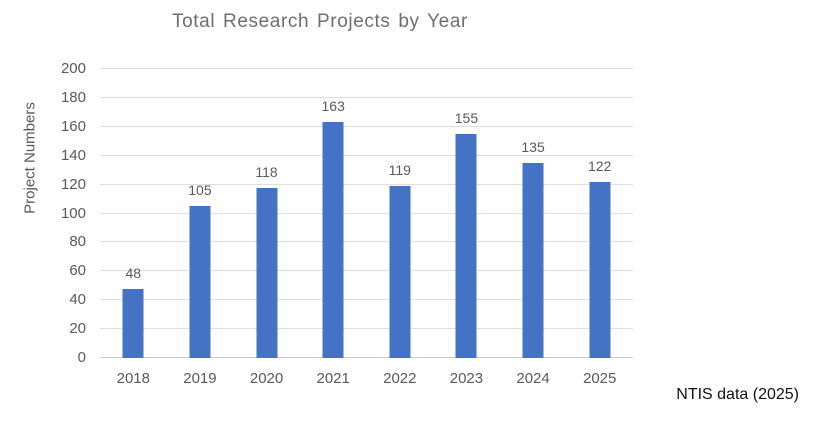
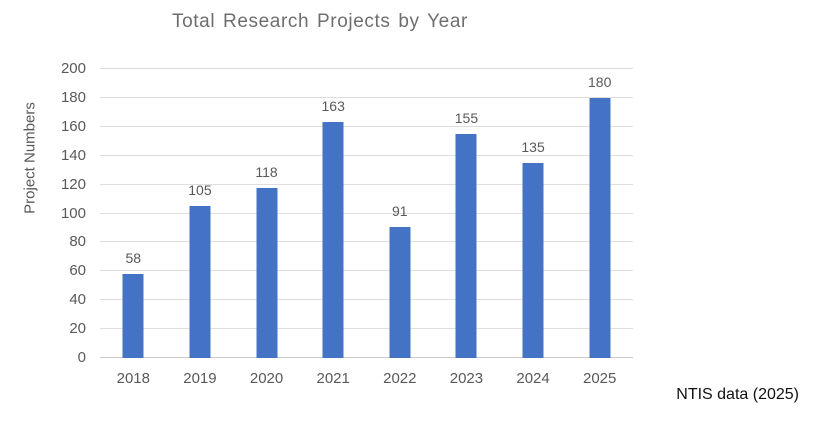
2018: 48 -> 58
2022: 119 -> 91
2025: 122 -> 180
